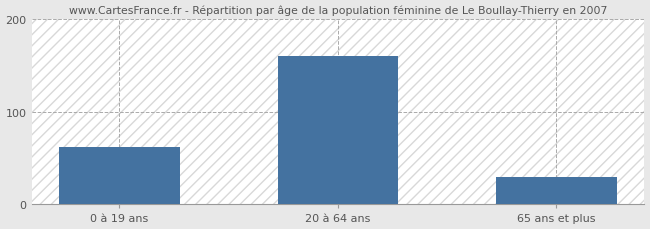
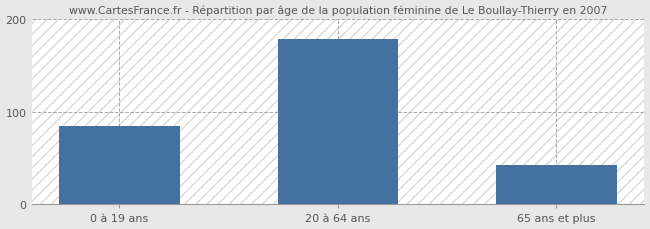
0 à 19 ans: 62 -> 84
20 à 64 ans: 160 -> 178
65 ans et plus: 30 -> 42
